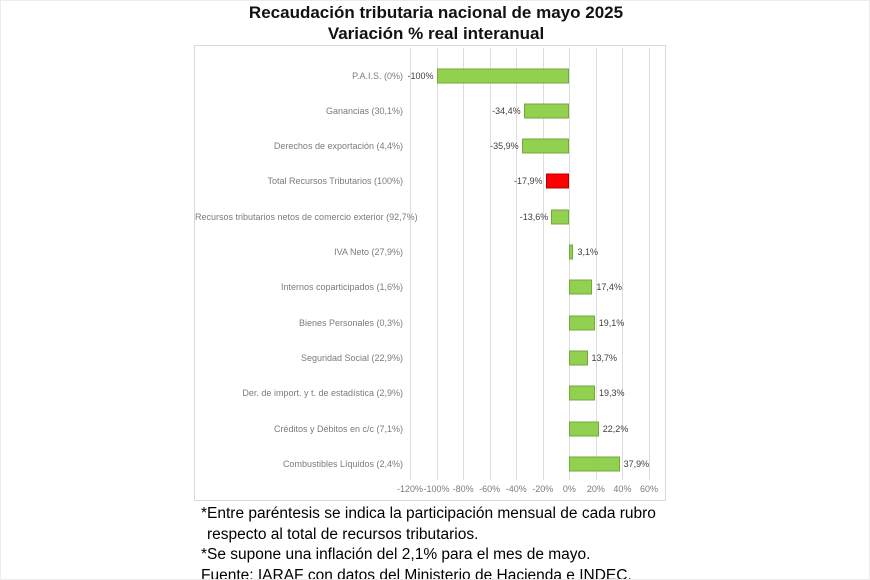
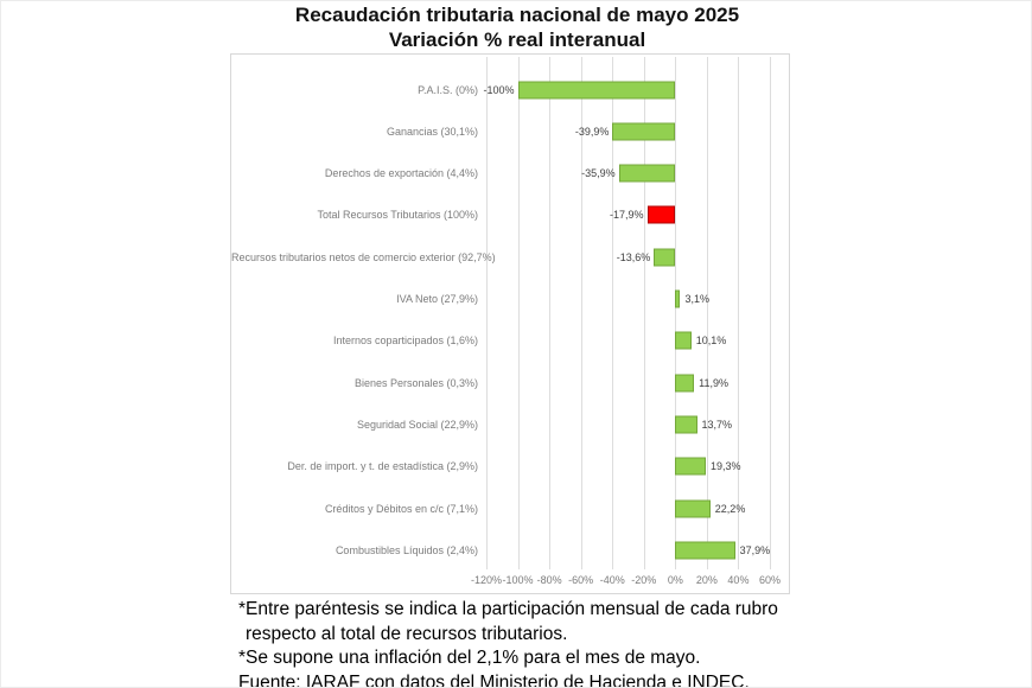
Ganancias (30,1%): -34,4% -> -39,9%
Internos coparticipados (1,6%): 17,4% -> 10,1%
Bienes Personales (0,3%): 19,1% -> 11,9%
